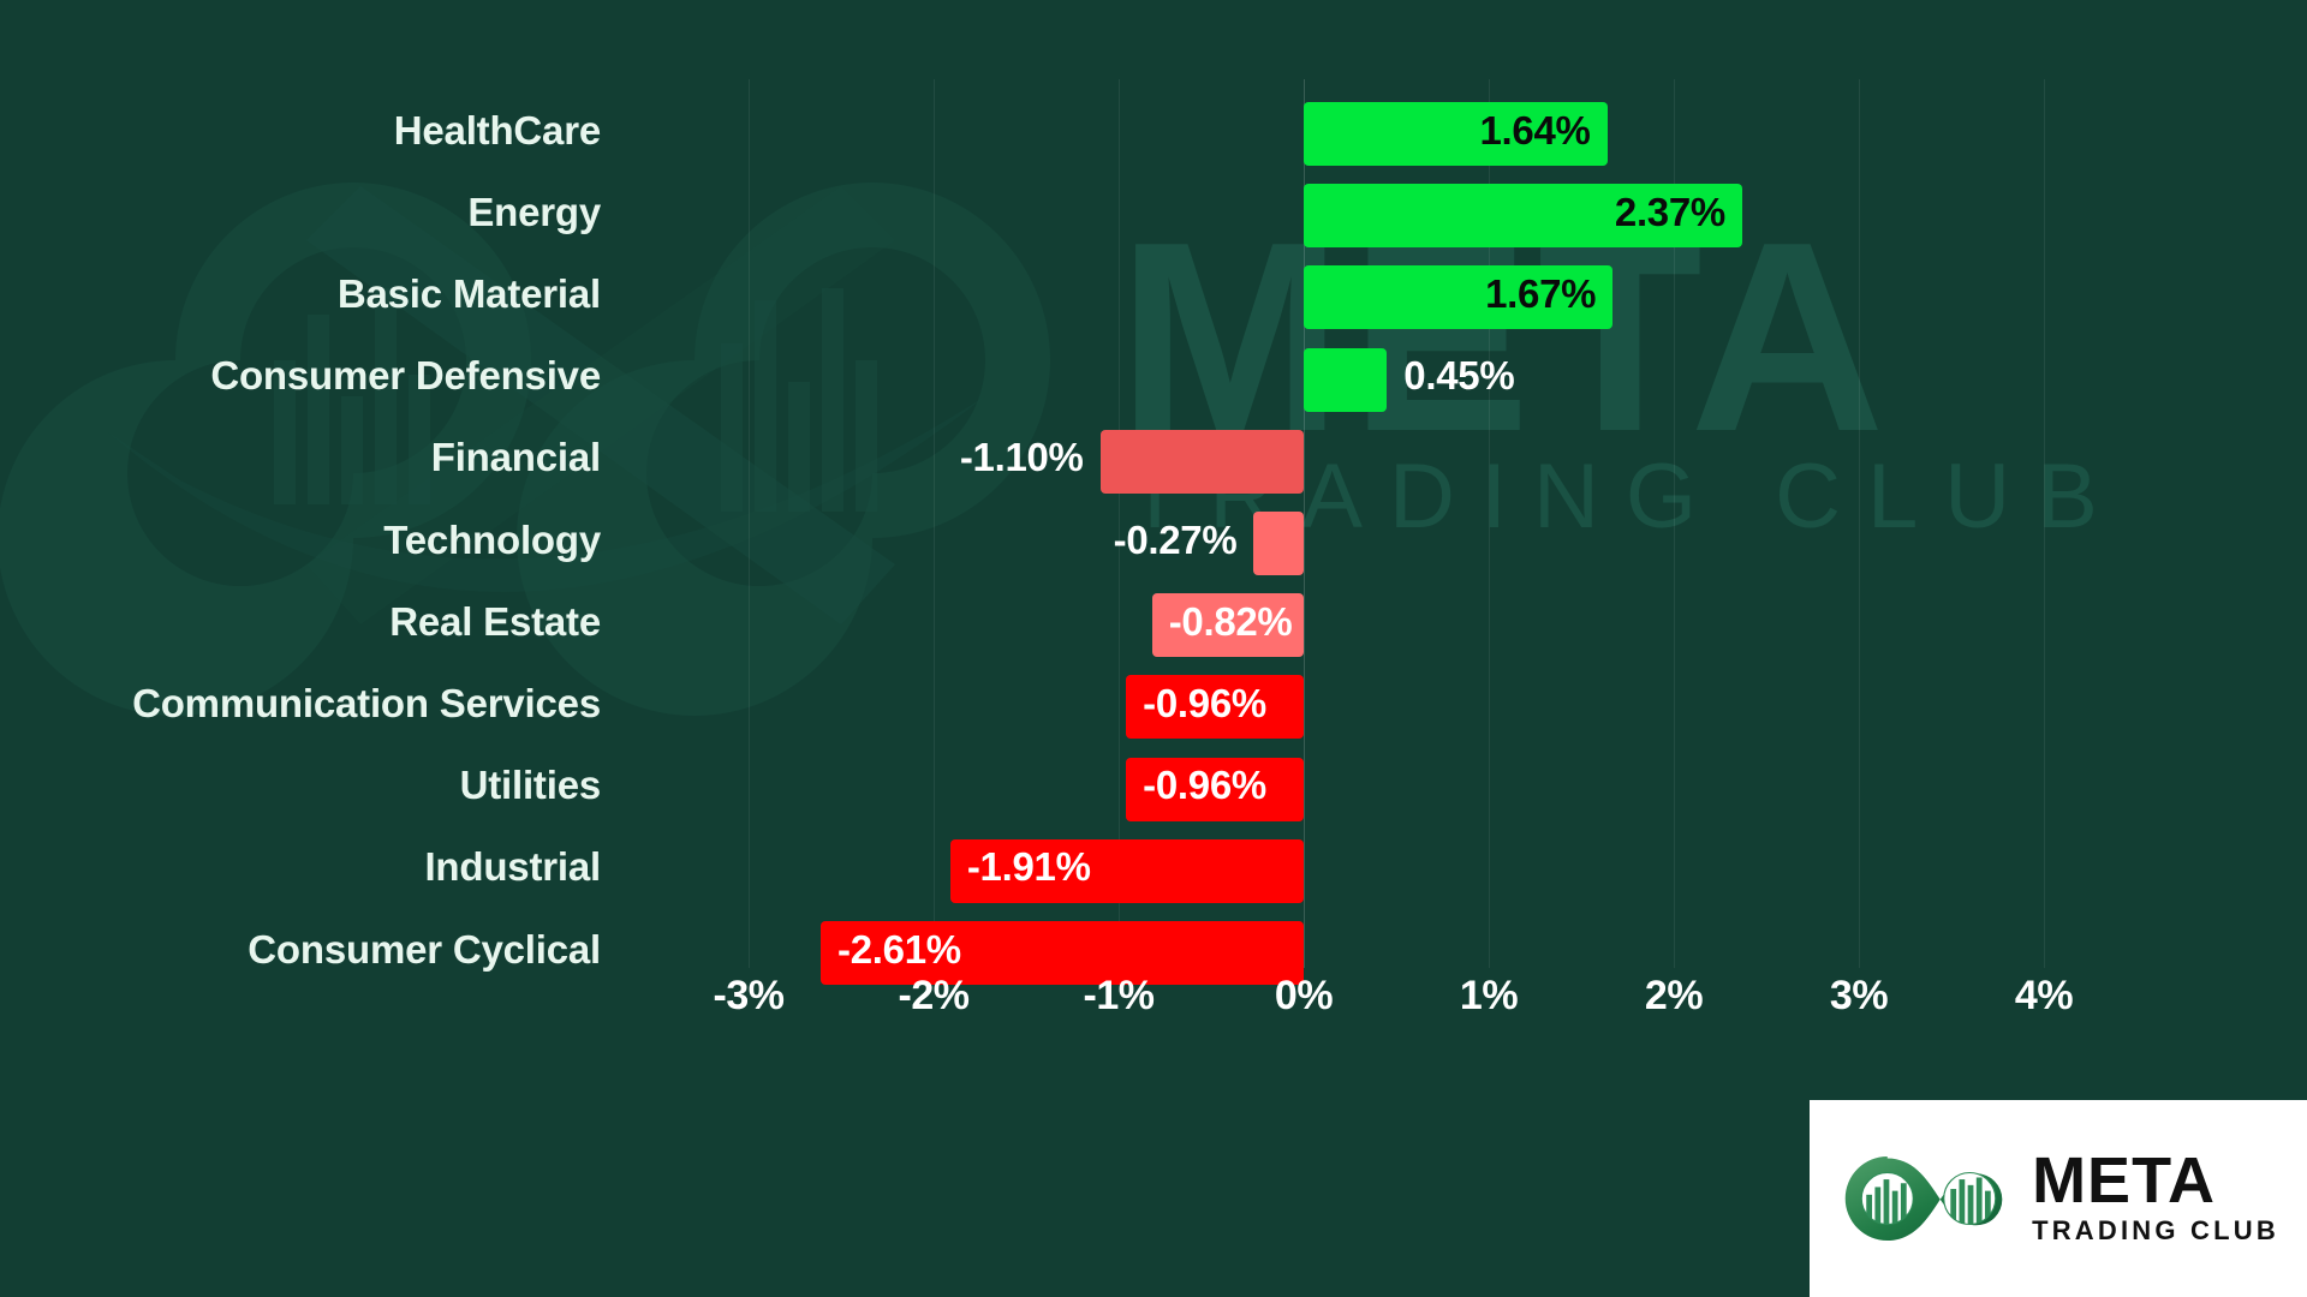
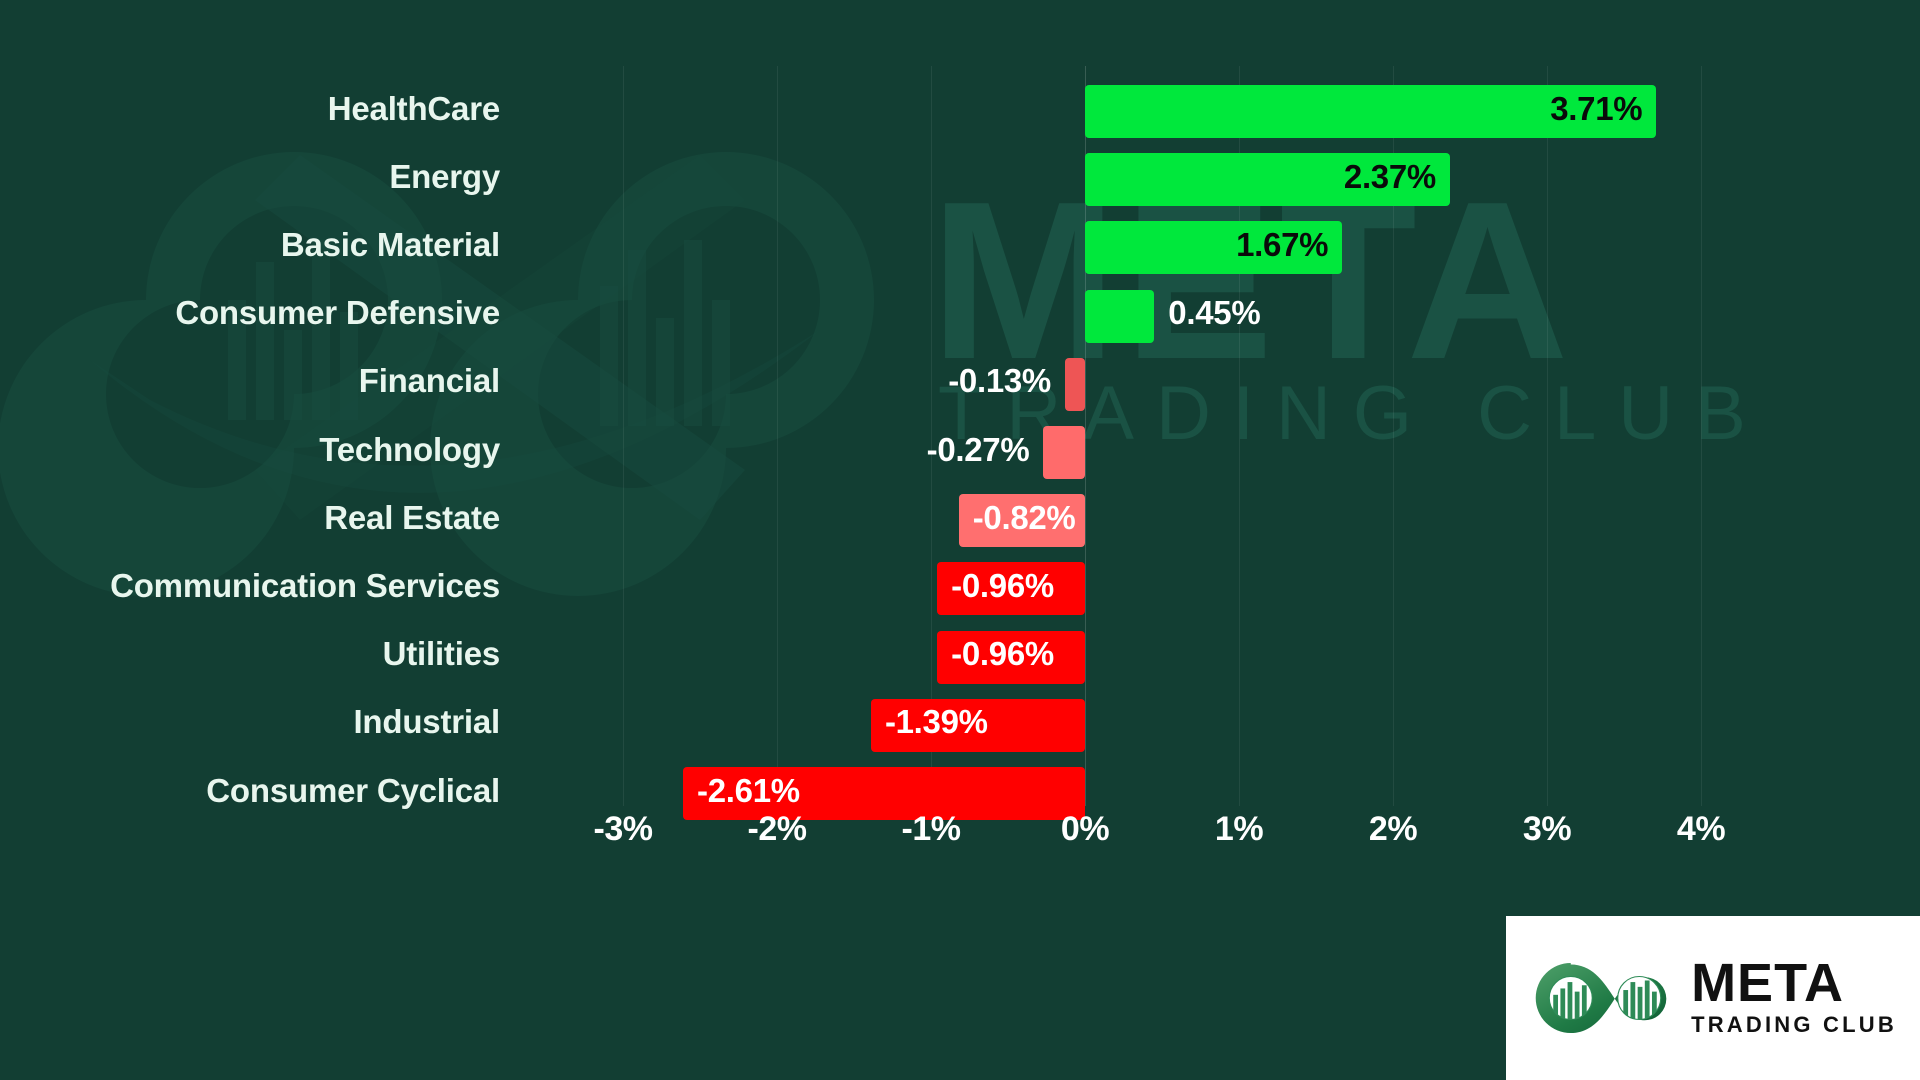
HealthCare: 1.64% -> 3.71%
Financial: -1.10% -> -0.13%
Industrial: -1.91% -> -1.39%
